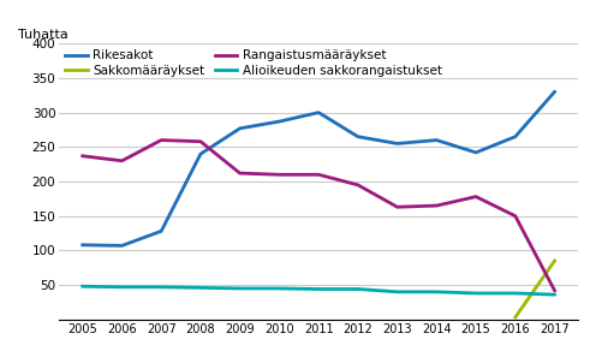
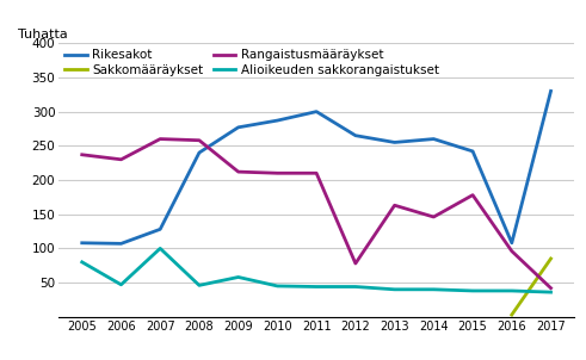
Alioikeuden sakkorangaistukset/2005: 48 -> 80
Alioikeuden sakkorangaistukset/2007: 47 -> 100
Alioikeuden sakkorangaistukset/2009: 45 -> 58
Rangaistusmääräykset/2012: 195 -> 78
Rangaistusmääräykset/2014: 165 -> 146
Rikesakot/2016: 265 -> 108
Rangaistusmääräykset/2016: 150 -> 96
